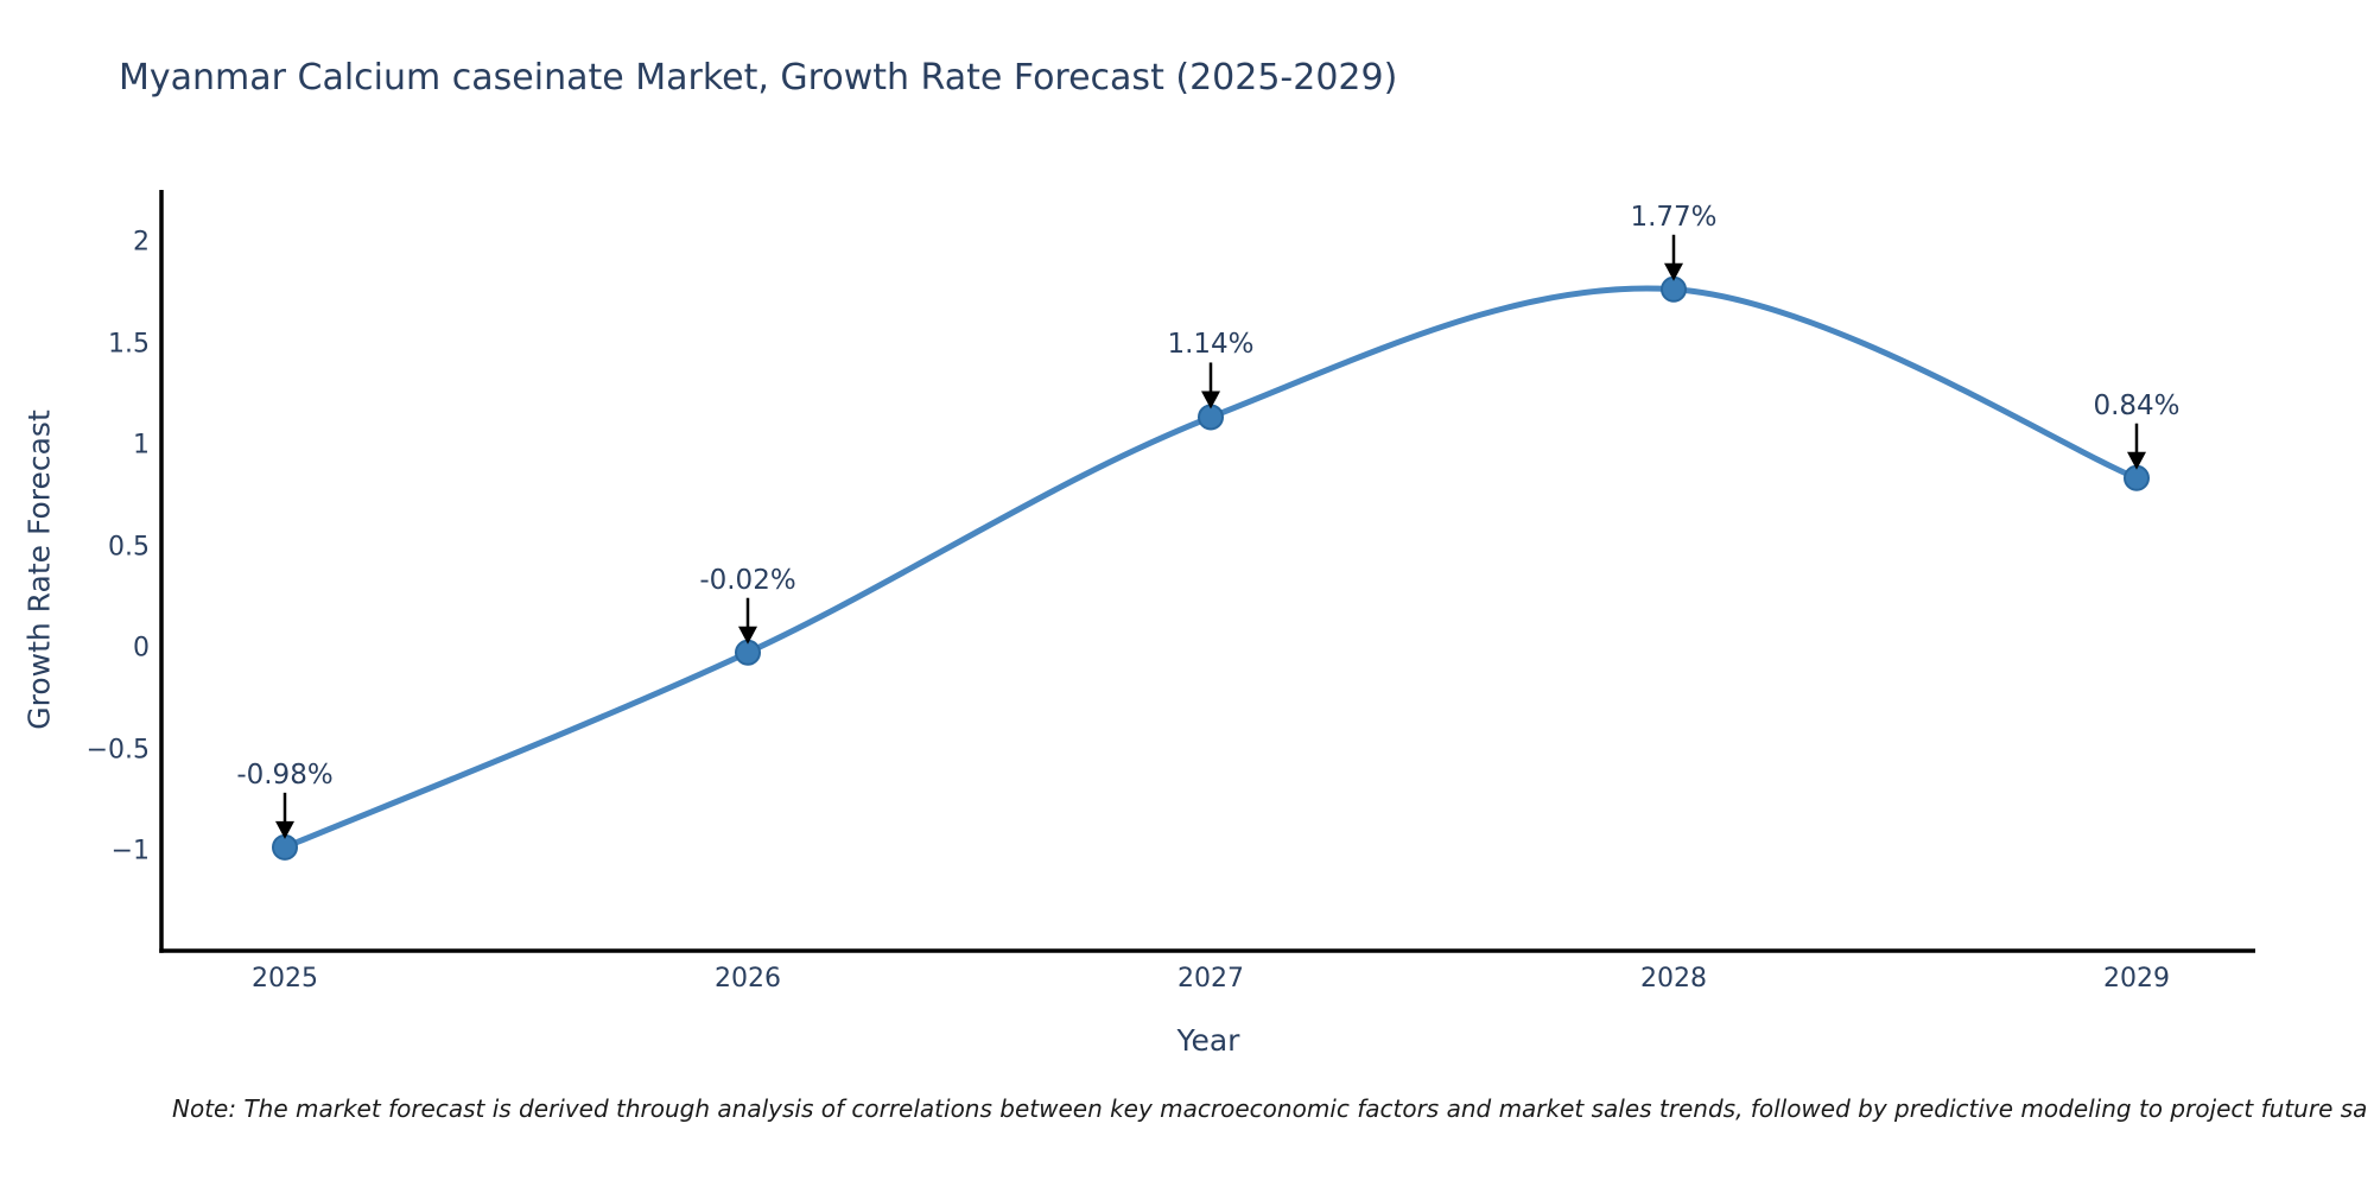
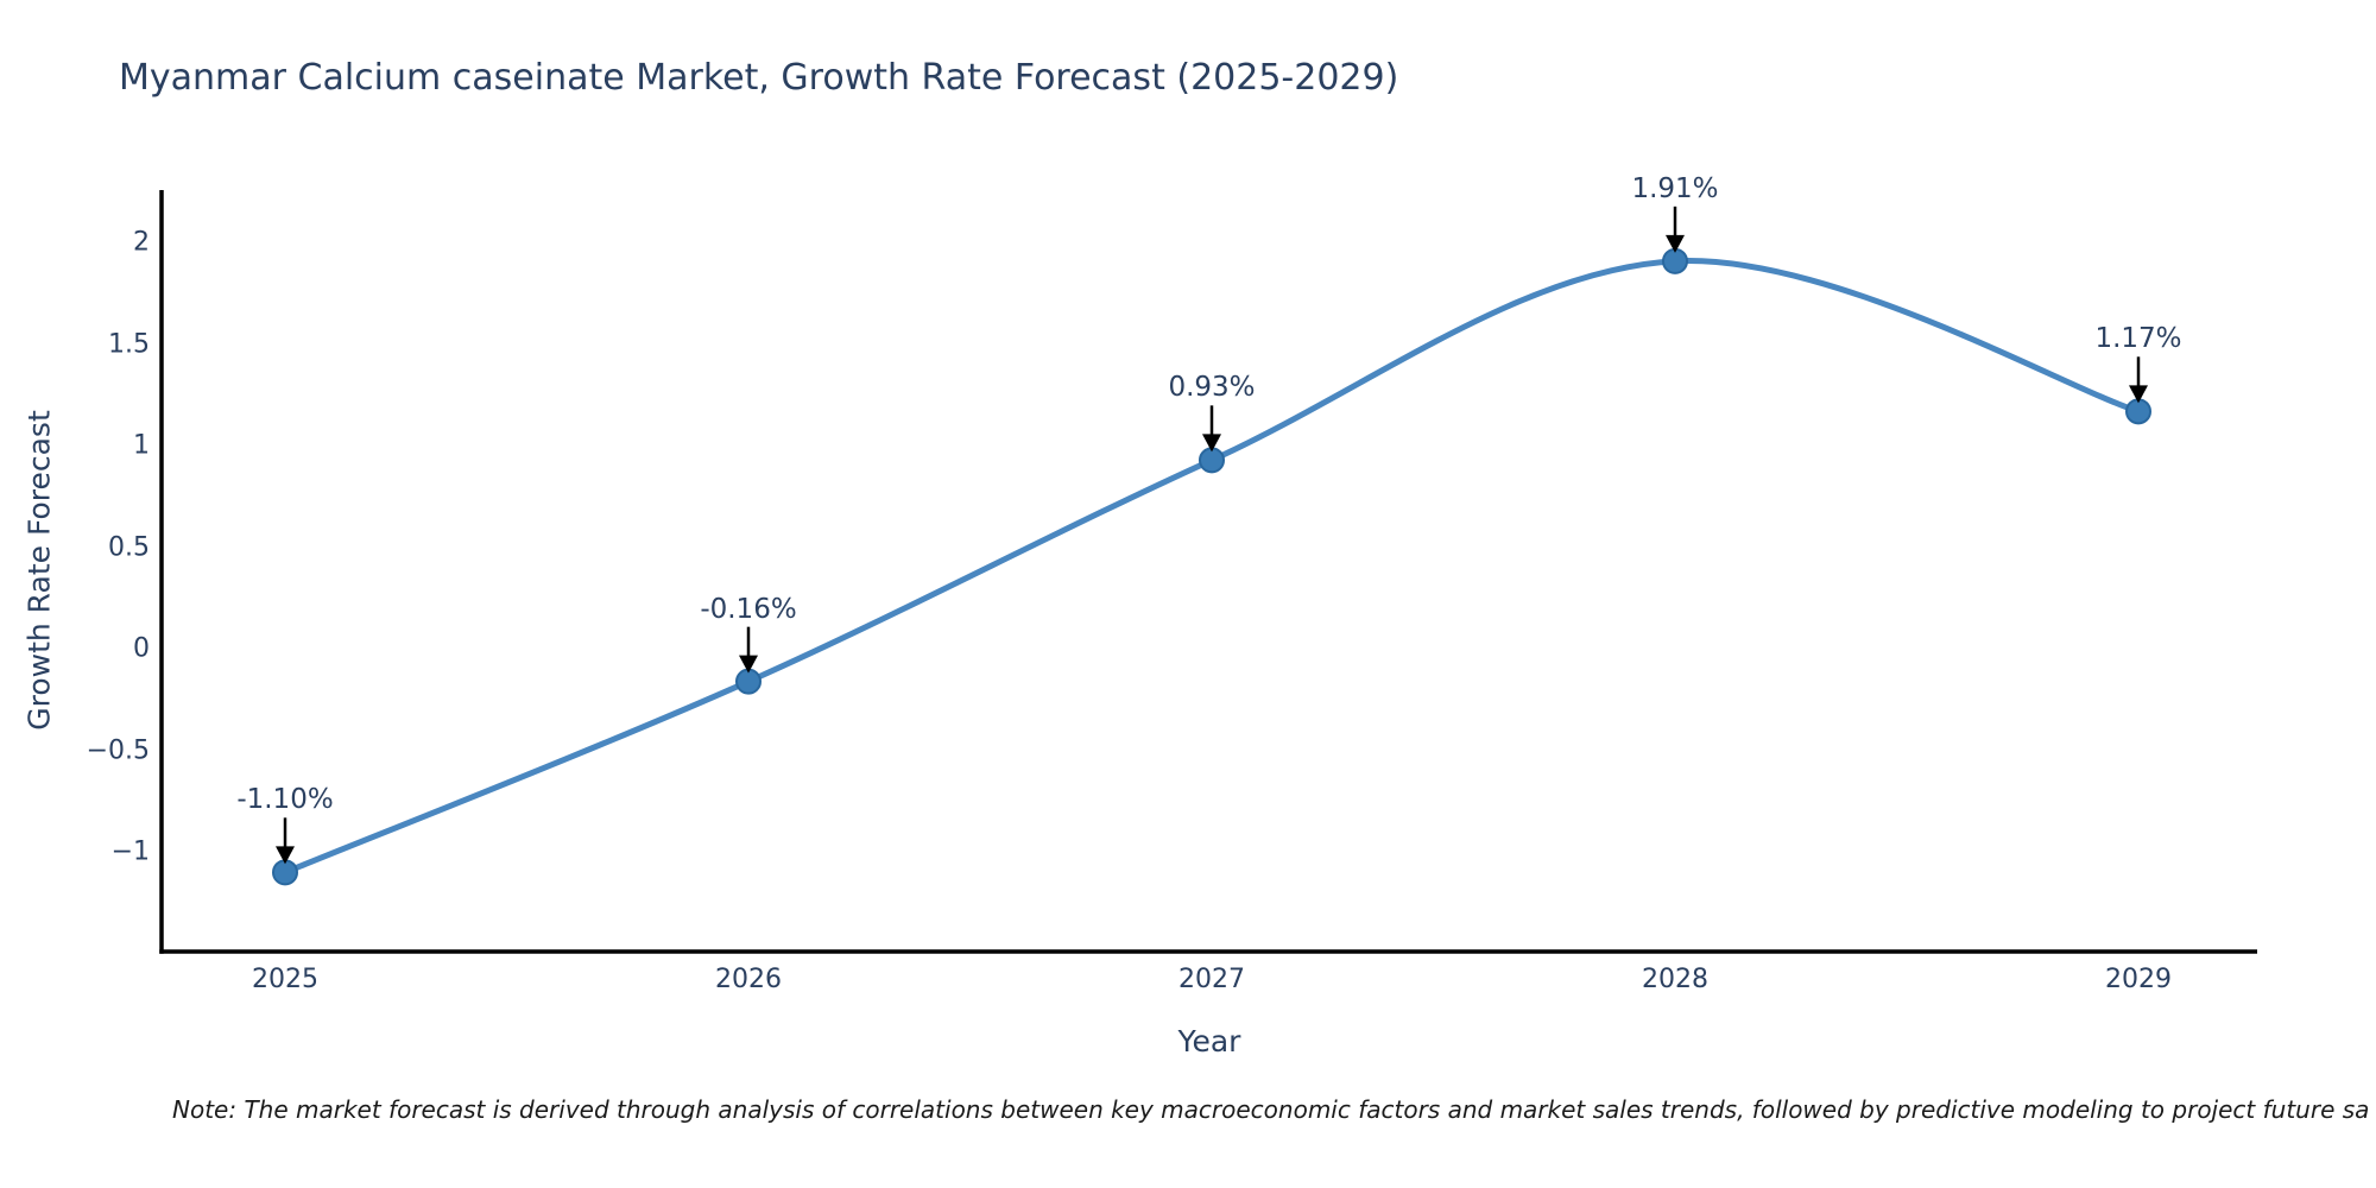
2025: -0.98% -> -1.10%
2026: -0.02% -> -0.16%
2027: 1.14% -> 0.93%
2028: 1.77% -> 1.91%
2029: 0.84% -> 1.17%
